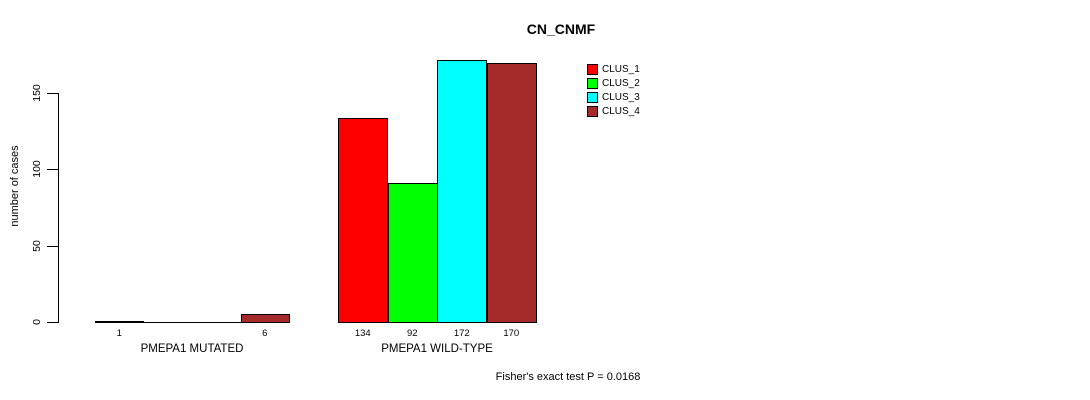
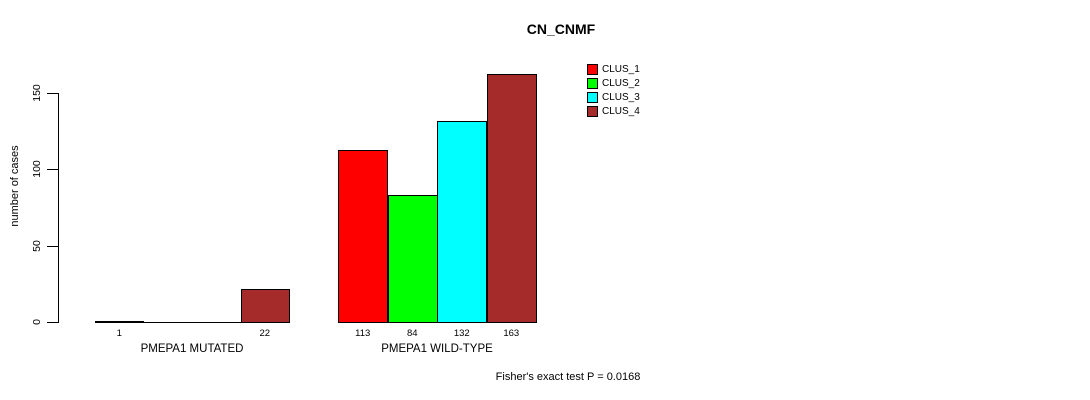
CLUS_4/PMEPA1 MUTATED: 6 -> 22
CLUS_1/PMEPA1 WILD-TYPE: 134 -> 113
CLUS_2/PMEPA1 WILD-TYPE: 92 -> 84
CLUS_3/PMEPA1 WILD-TYPE: 172 -> 132
CLUS_4/PMEPA1 WILD-TYPE: 170 -> 163
